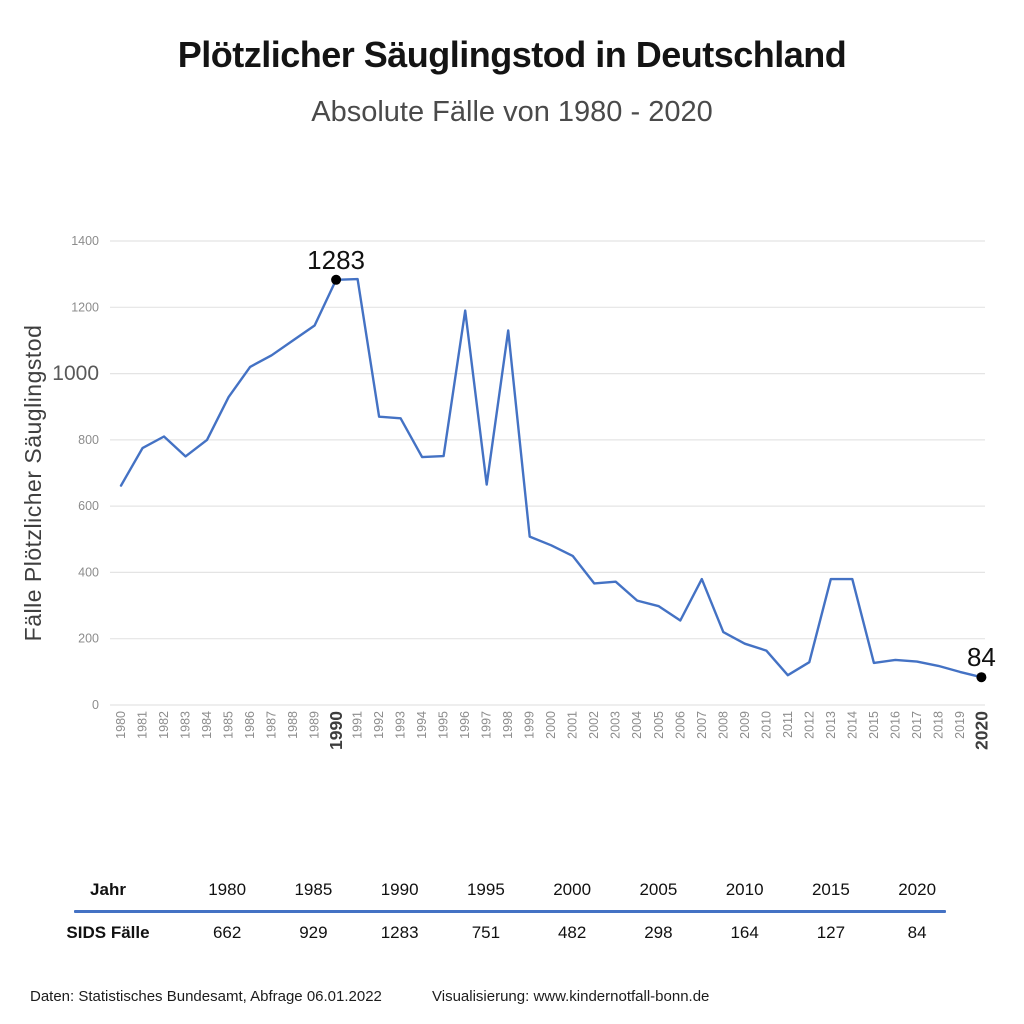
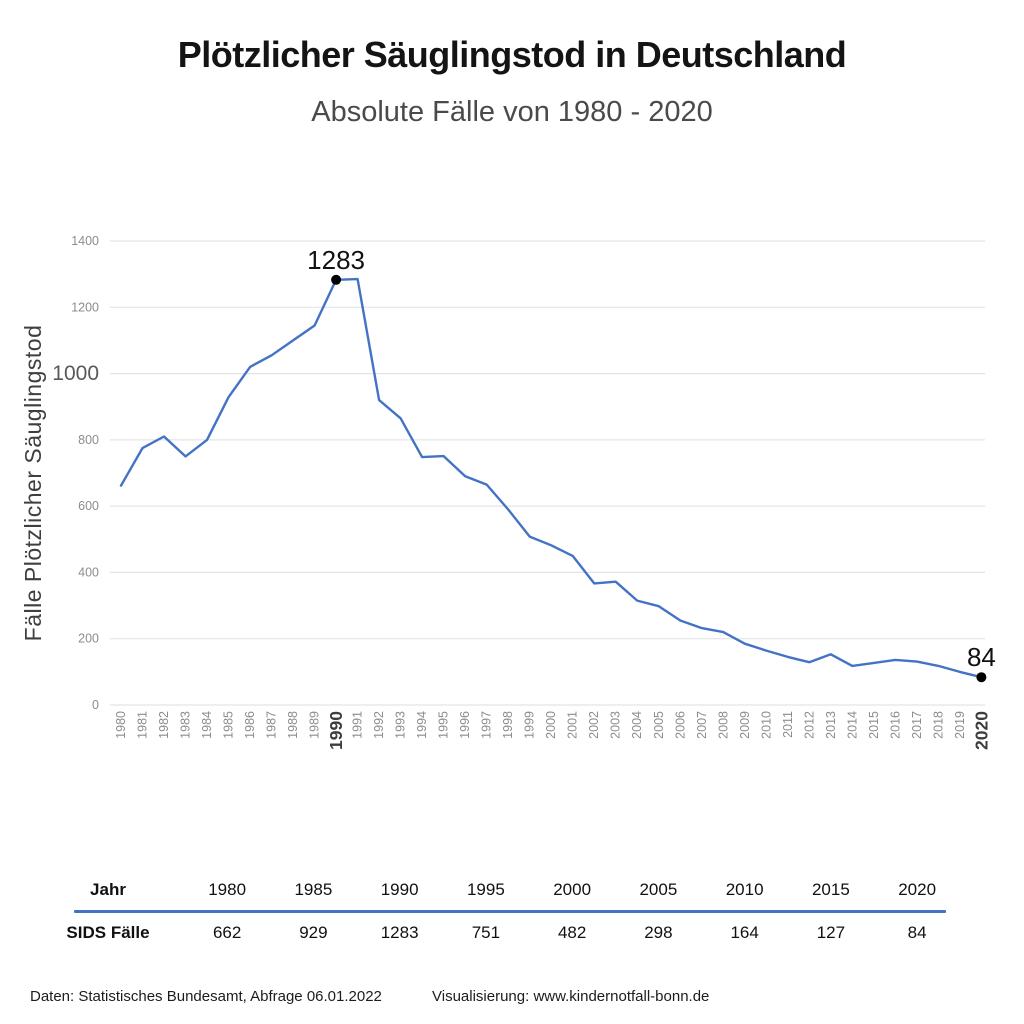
1992: 870 -> 920
1996: 1190 -> 690
1998: 1130 -> 590
2007: 380 -> 230
2011: 90 -> 140
2013: 380 -> 150
2014: 380 -> 120
